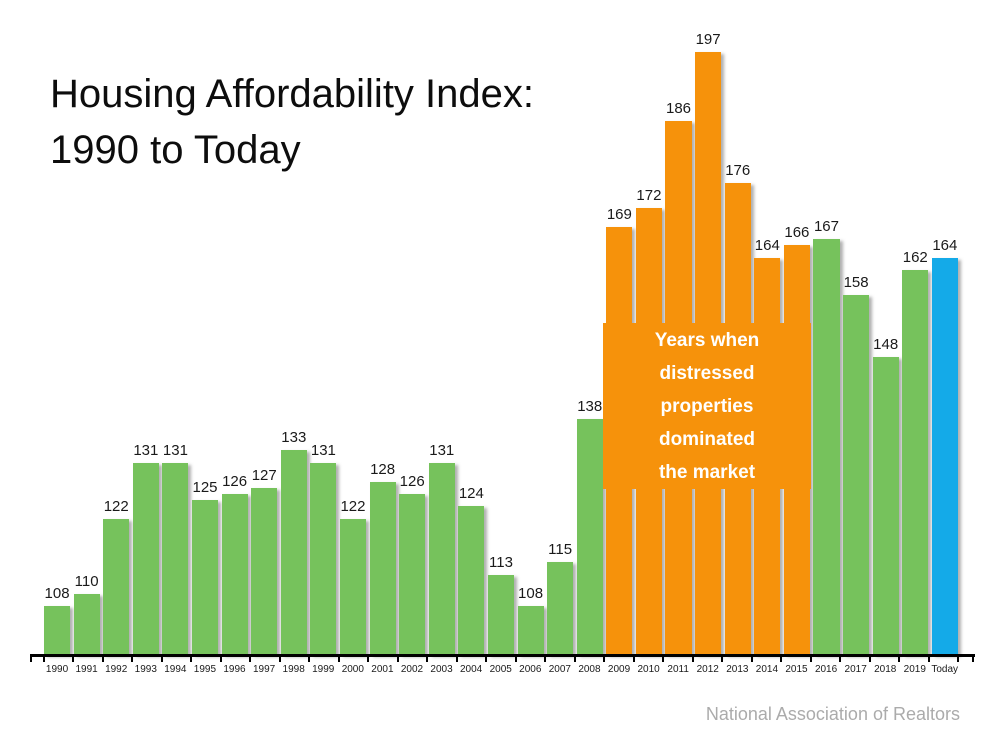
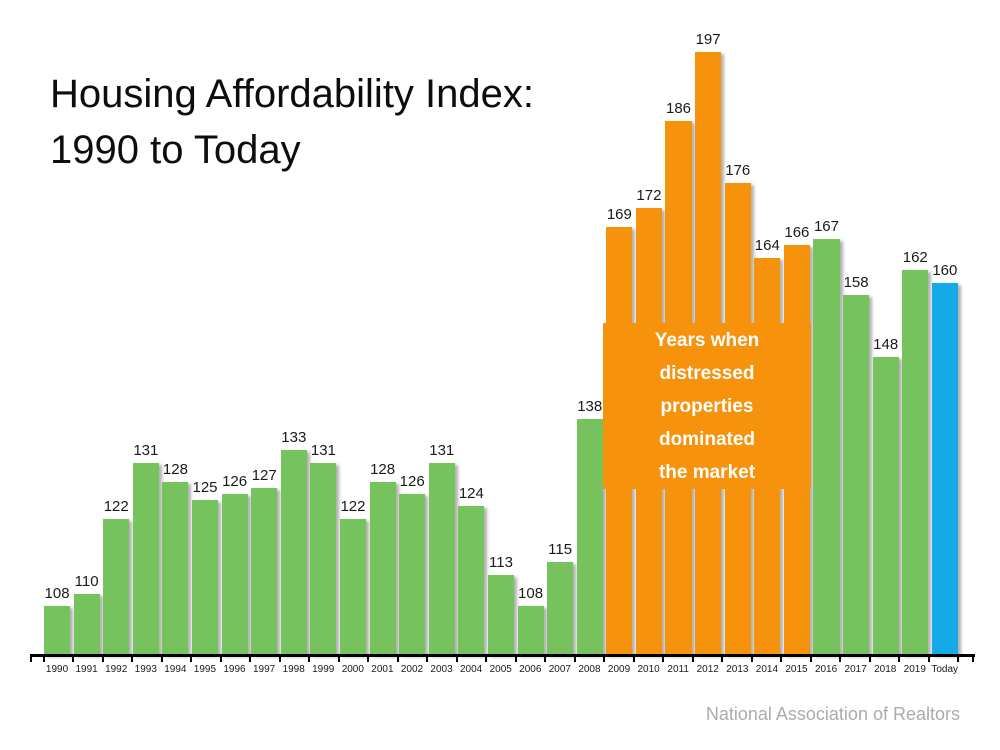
1994: 131 -> 128
Today: 164 -> 160
